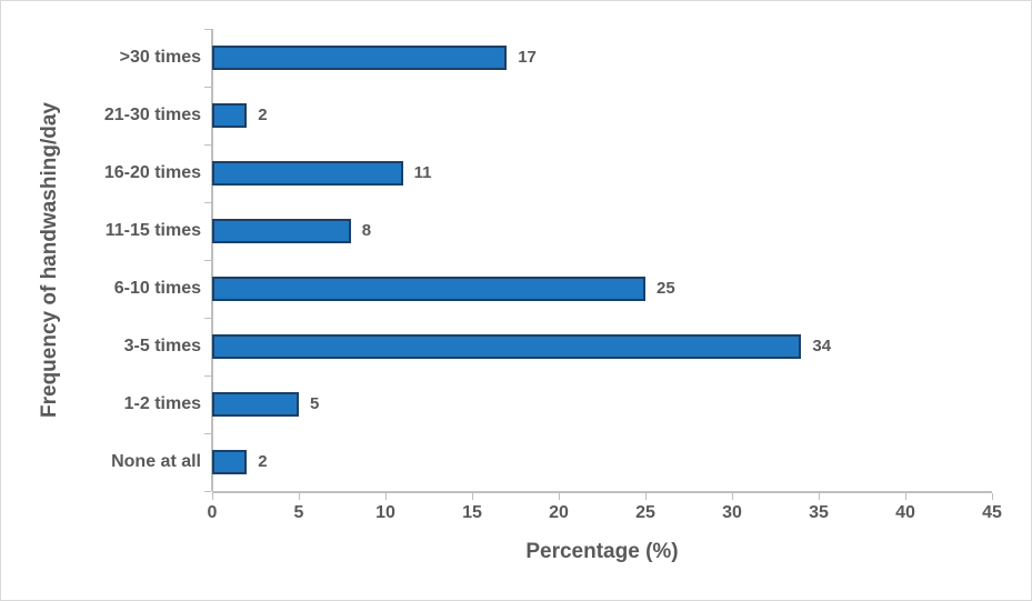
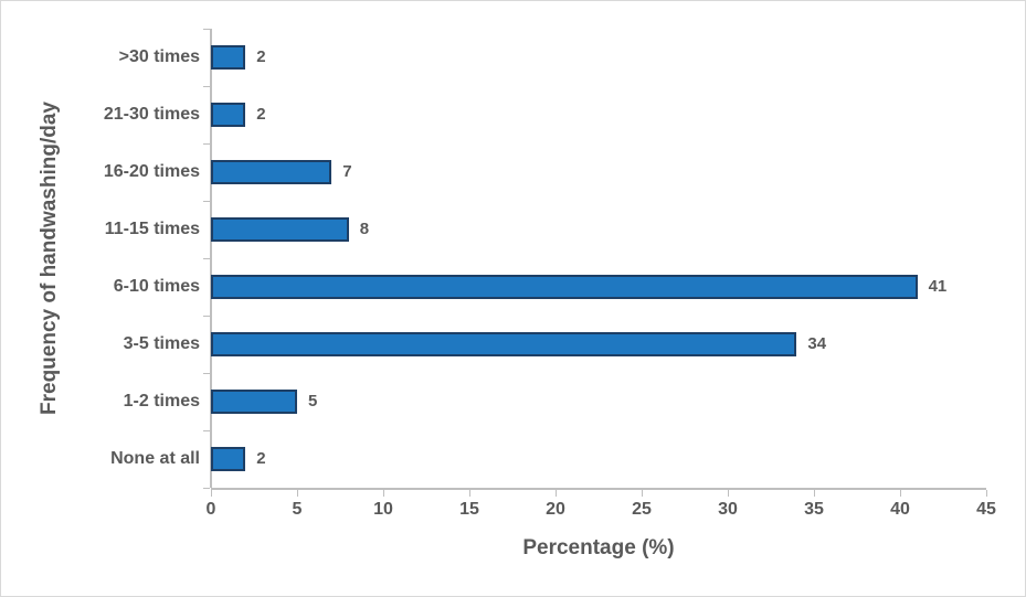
>30 times: 17 -> 2
16-20 times: 11 -> 7
6-10 times: 25 -> 41
